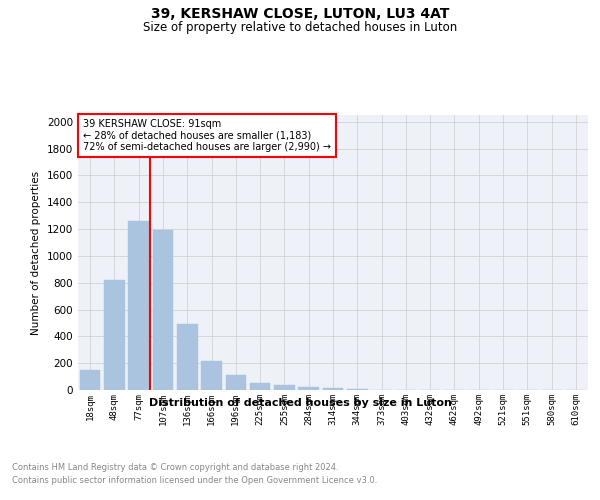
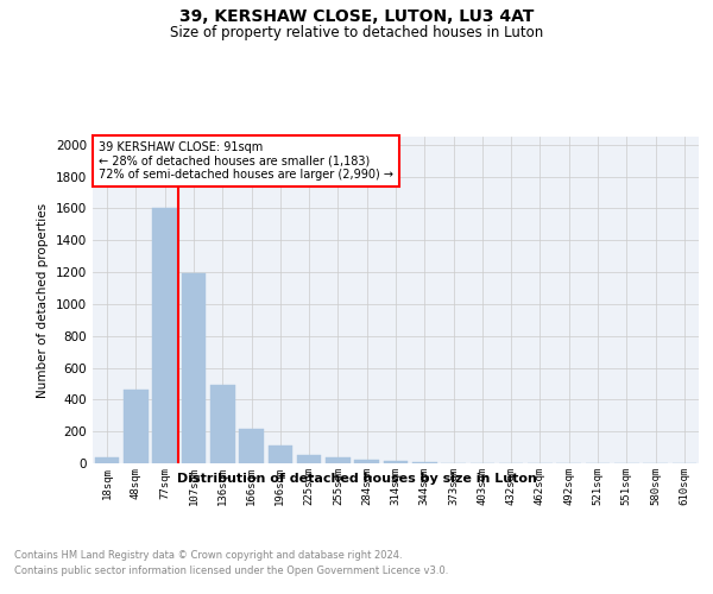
18sqm: 150 -> 40
48sqm: 820 -> 460
77sqm: 1260 -> 1600
